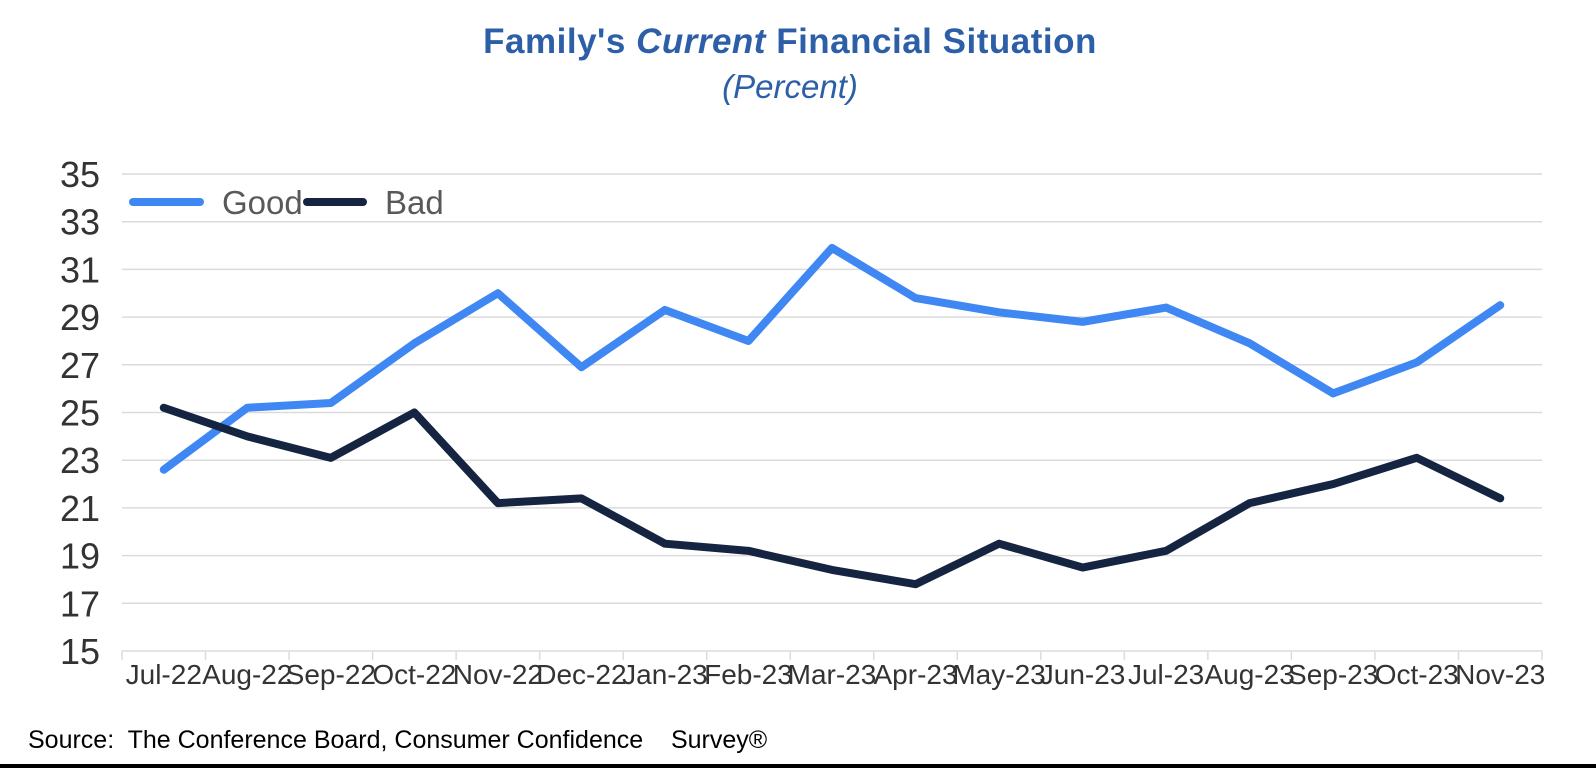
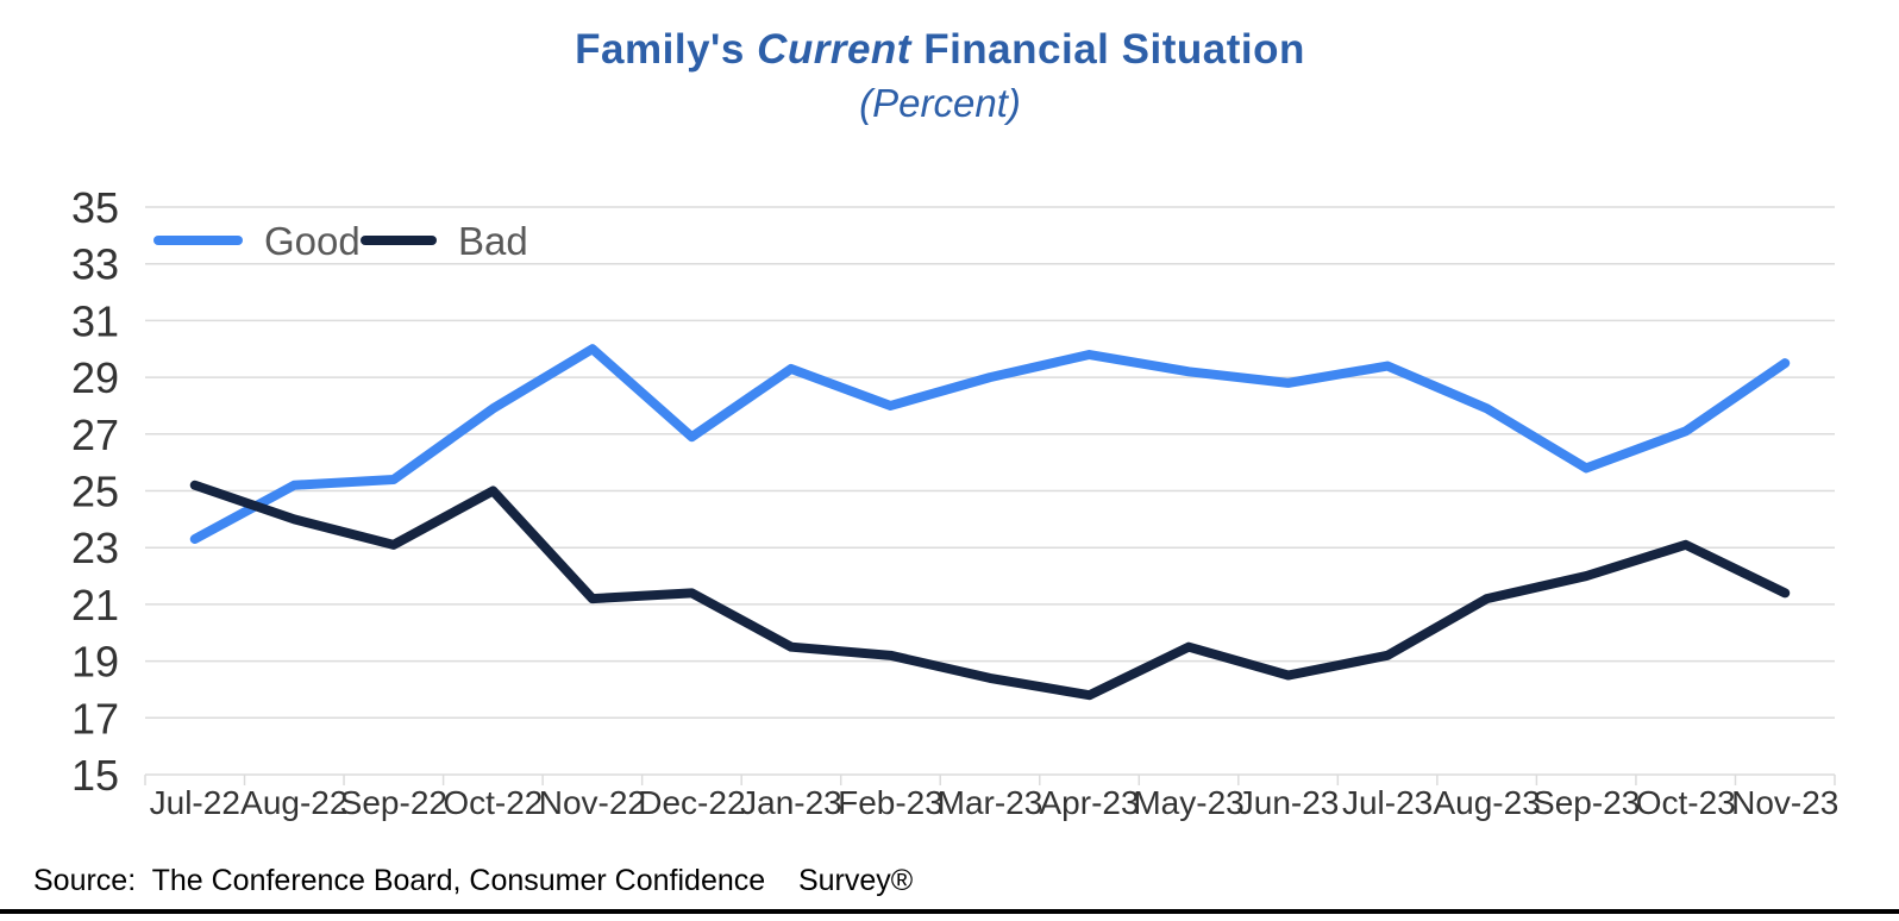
Good/Jul-22: 22.6 -> 23.3
Good/Mar-23: 31.9 -> 29.0
